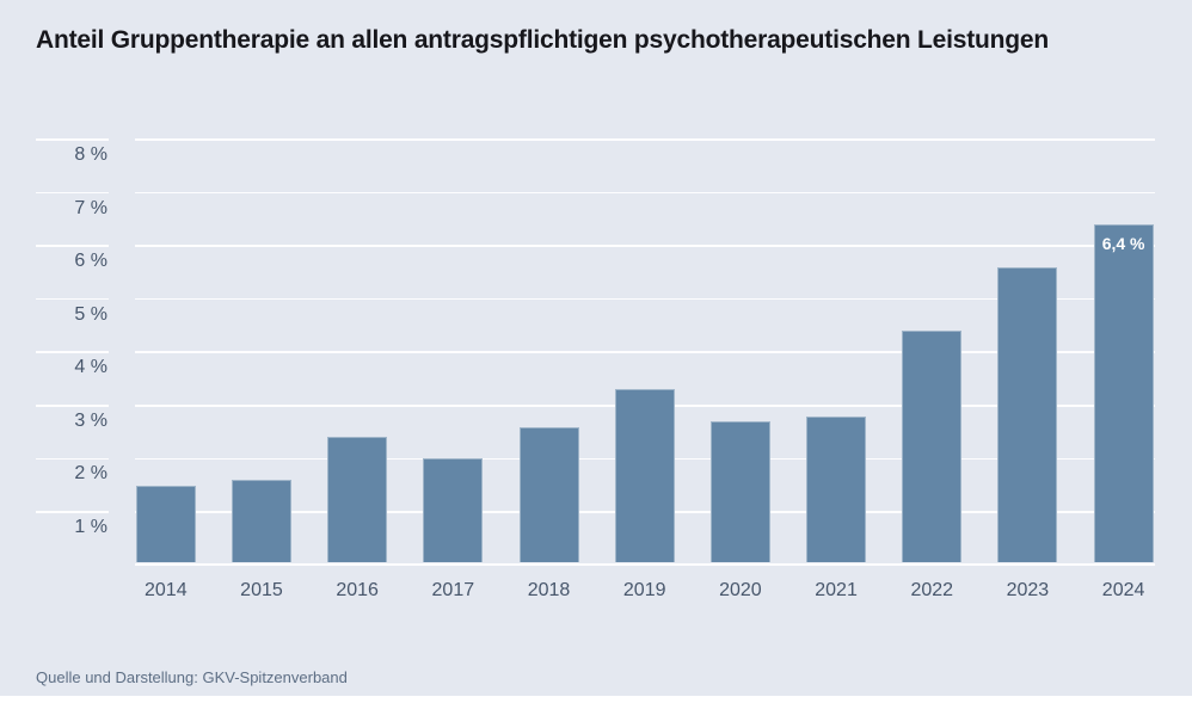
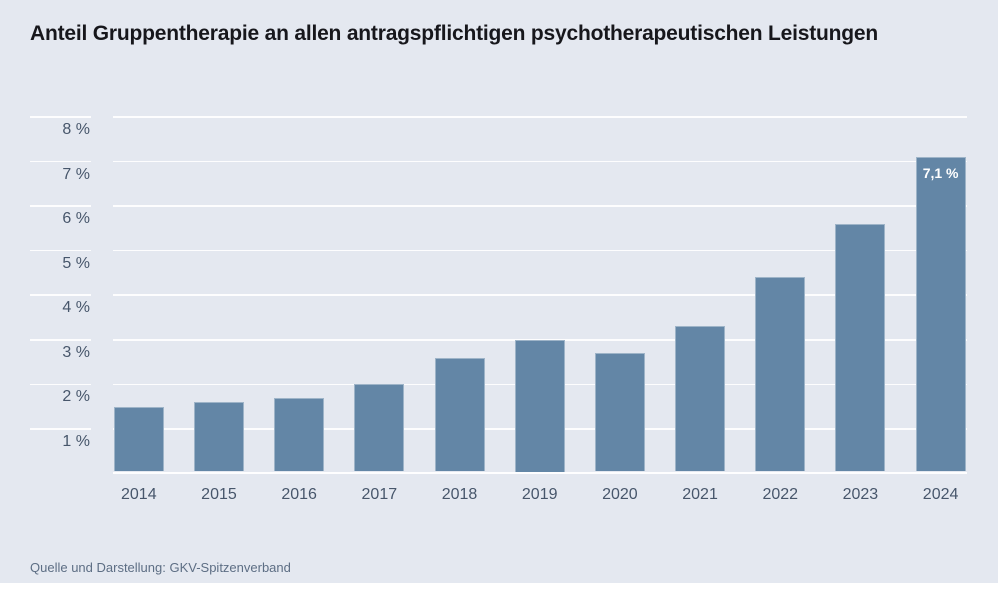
2016: 2.4% -> 1.7%
2019: 3.3% -> 3.0%
2021: 2.8% -> 3.3%
2024: 6,4 -> 7,1
